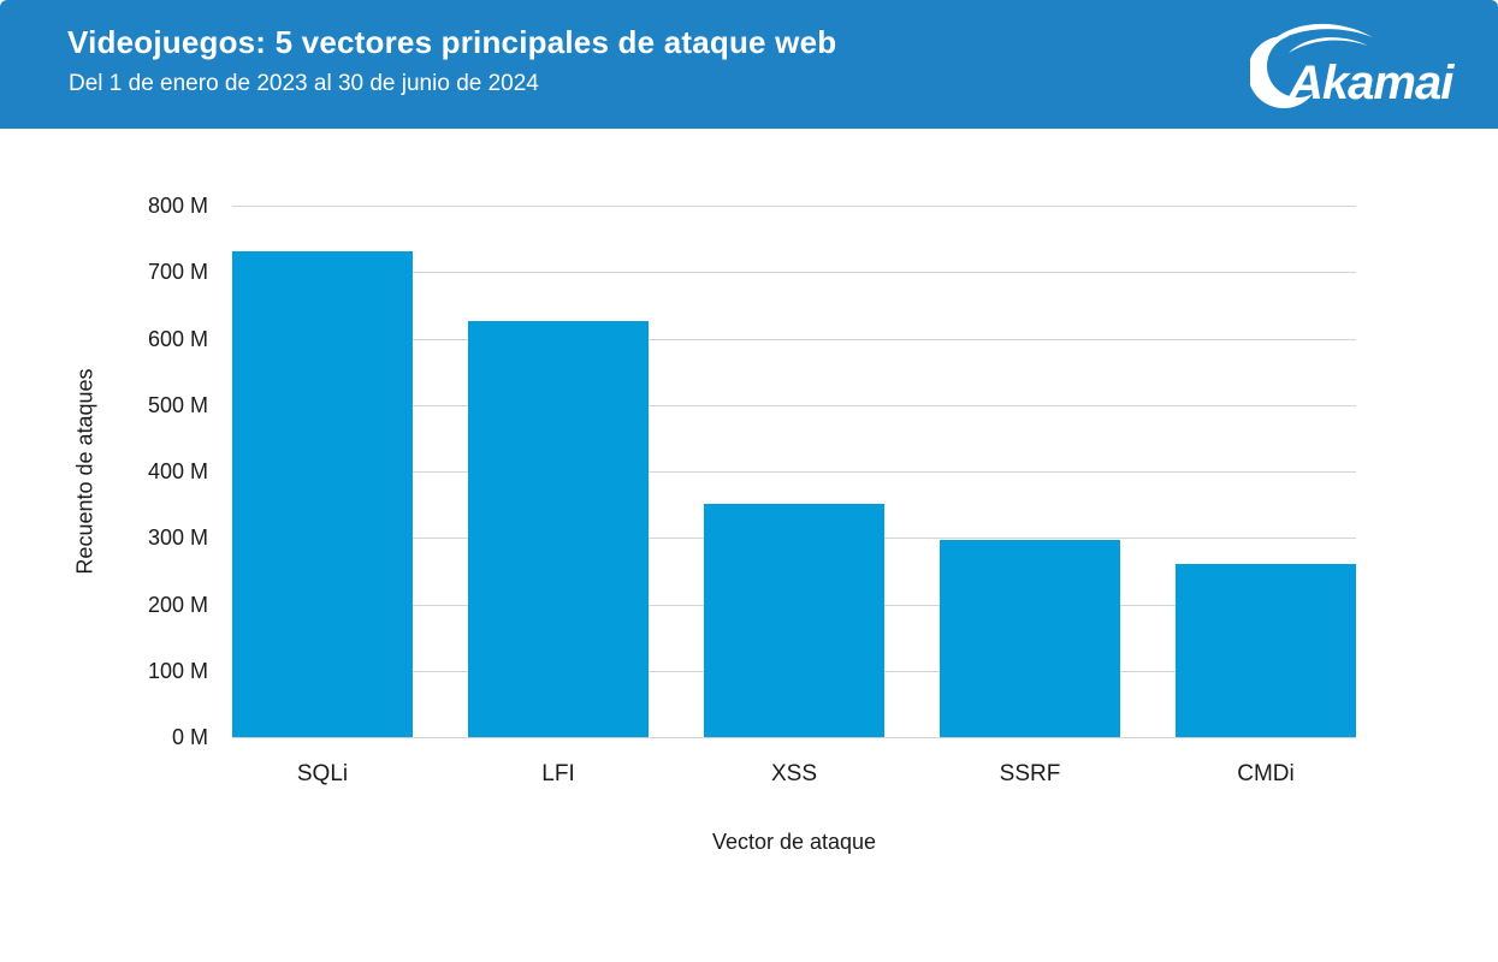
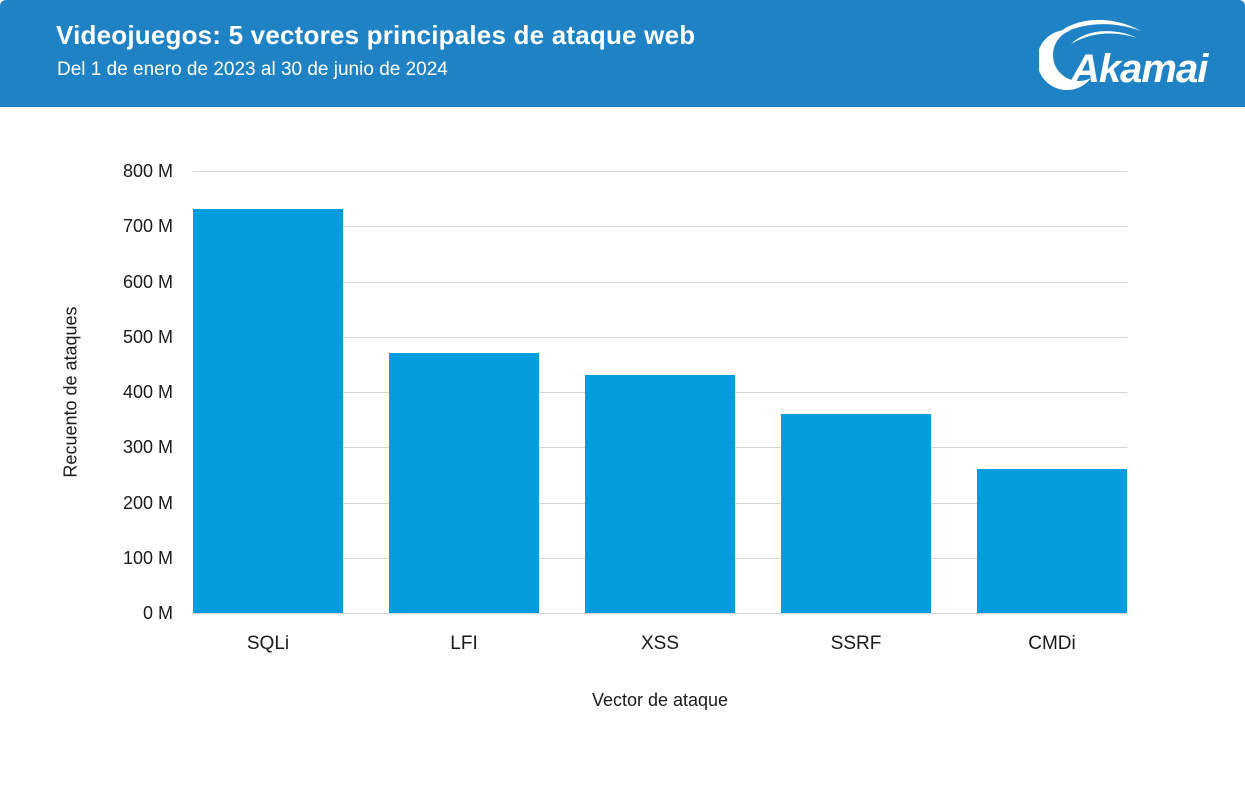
LFI: 630M -> 470M
XSS: 350M -> 430M
SSRF: 300M -> 360M
